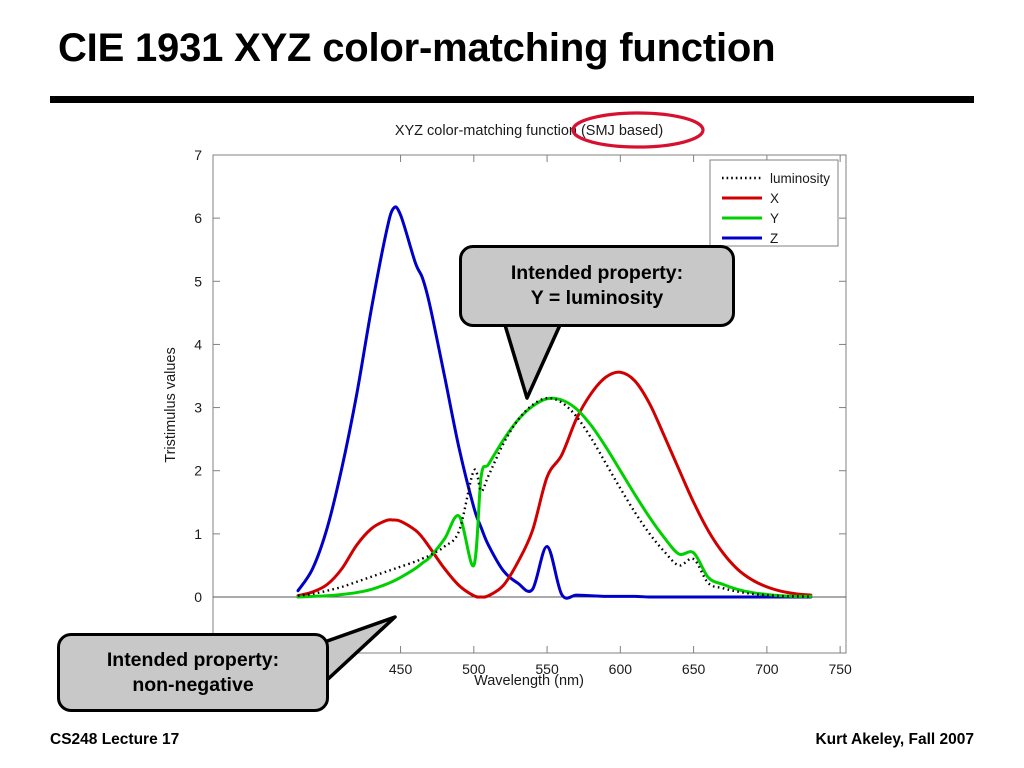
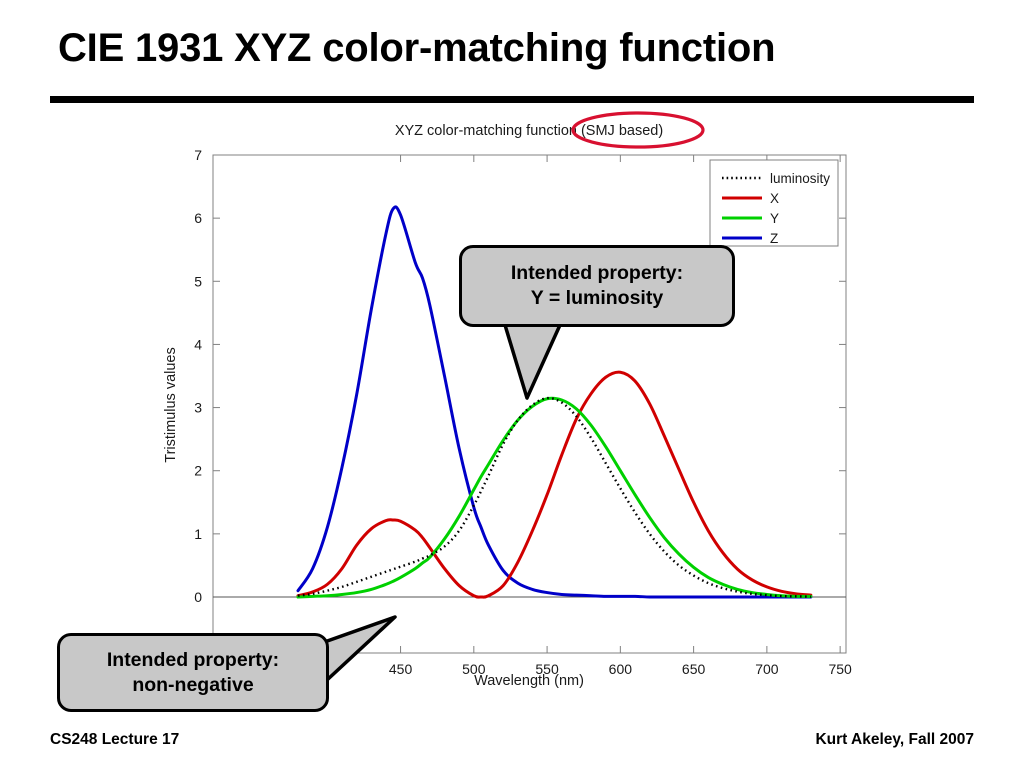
Y/500: 0.5 -> 1.7
luminosity/500: 2.0 -> 1.4
X/550: 1.9 -> 1.6
Z/550: 0.8 -> 0.1
Y/650: 0.7 -> 0.5
luminosity/650: 0.6 -> 0.3
